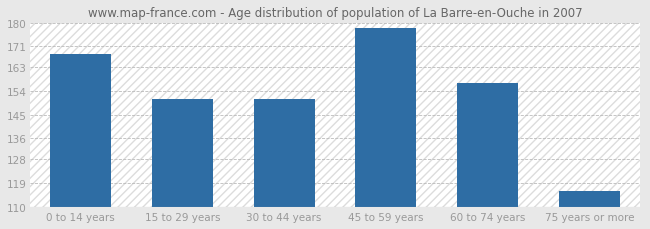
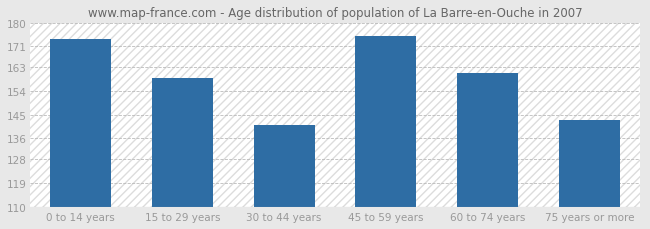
0 to 14 years: 168 -> 174
15 to 29 years: 151 -> 159
30 to 44 years: 151 -> 141
45 to 59 years: 178 -> 175
60 to 74 years: 157 -> 161
75 years or more: 116 -> 143
